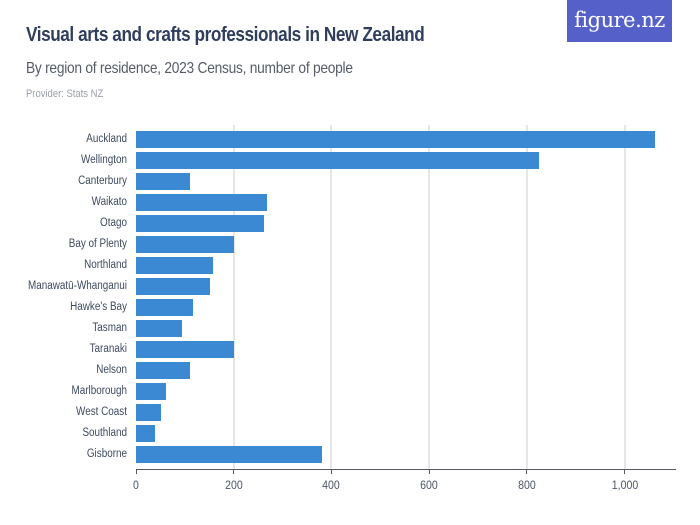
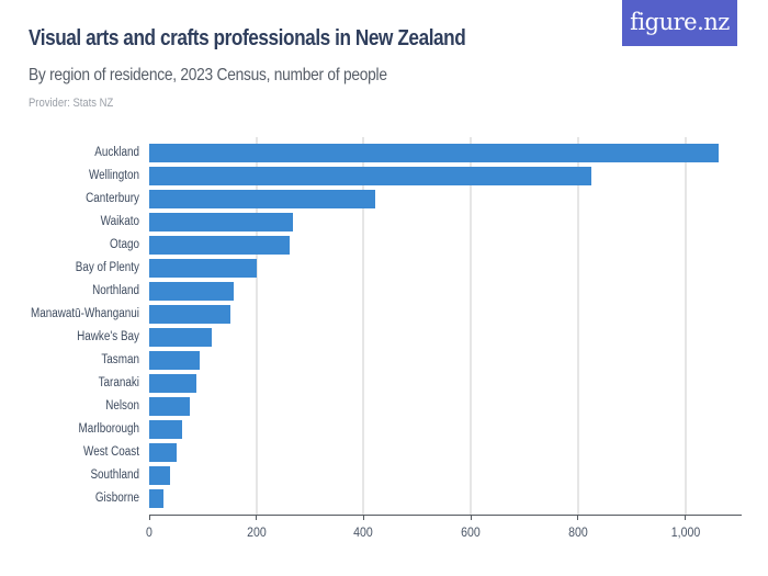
Canterbury: 110 -> 420
Taranaki: 200 -> 90
Nelson: 110 -> 80
Gisborne: 380 -> 30
